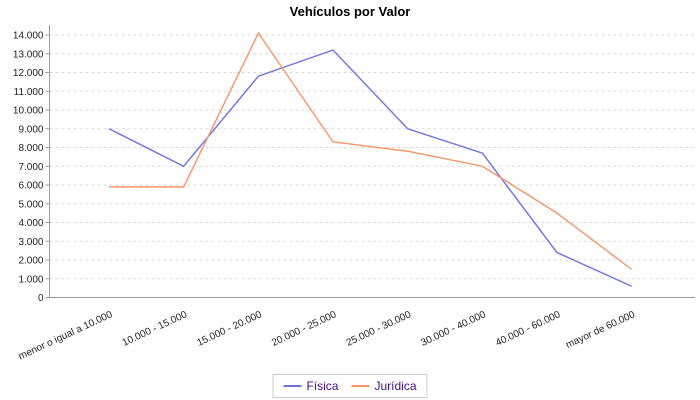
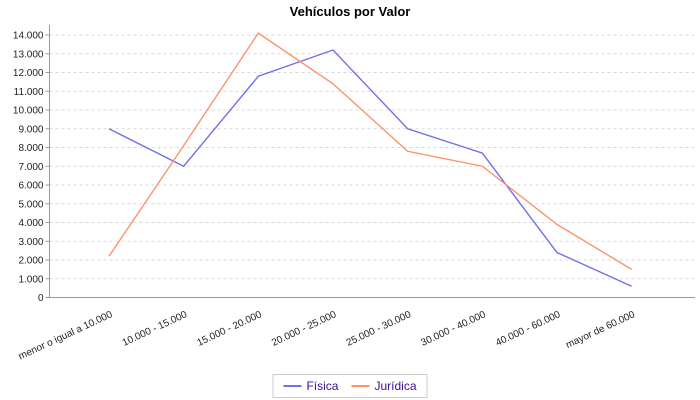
Jurídica/menor o igual a 10.000: 5900 -> 2200
Jurídica/10.000 - 15.000: 5900 -> 8100
Jurídica/20.000 - 25.000: 8300 -> 11400
Jurídica/40.000 - 60.000: 4500 -> 3900
